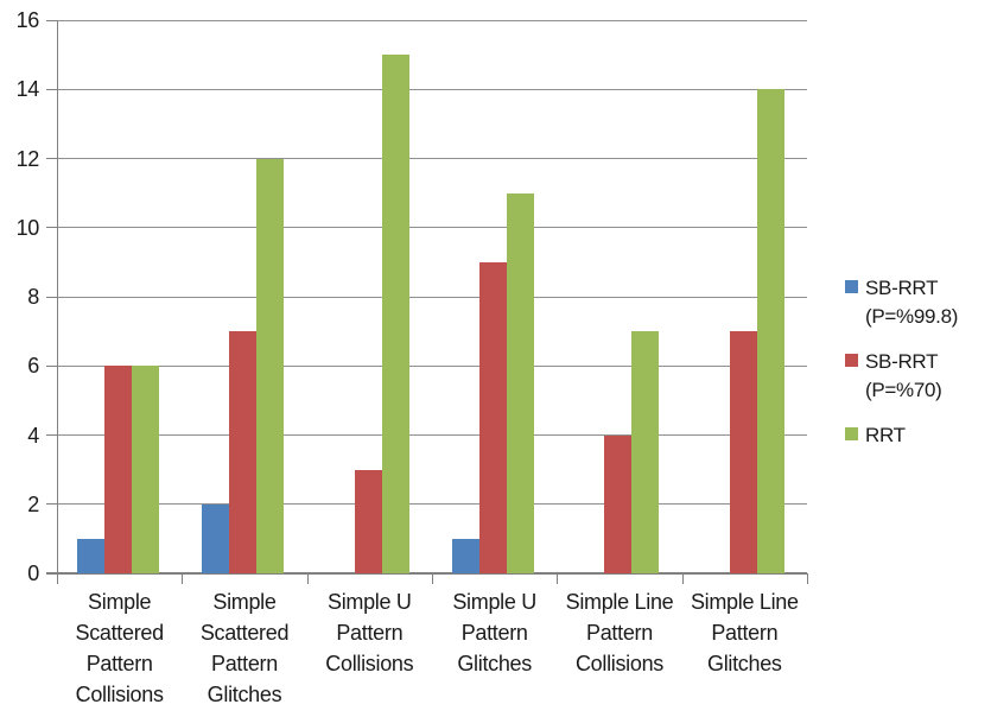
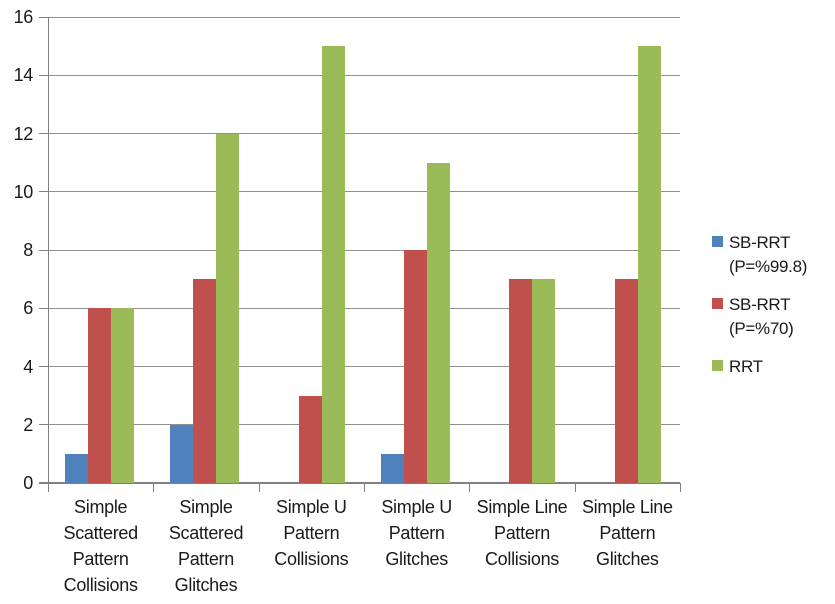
SB-RRT (P=%70)/Simple U Pattern Glitches: 9 -> 8
SB-RRT (P=%70)/Simple Line Pattern Collisions: 4 -> 7
RRT/Simple Line Pattern Glitches: 14 -> 15
